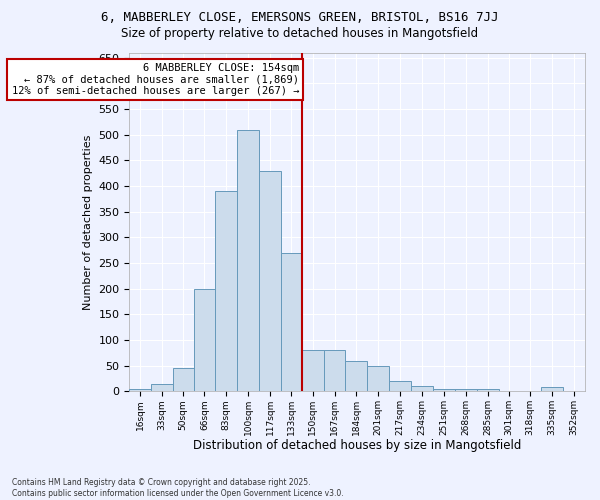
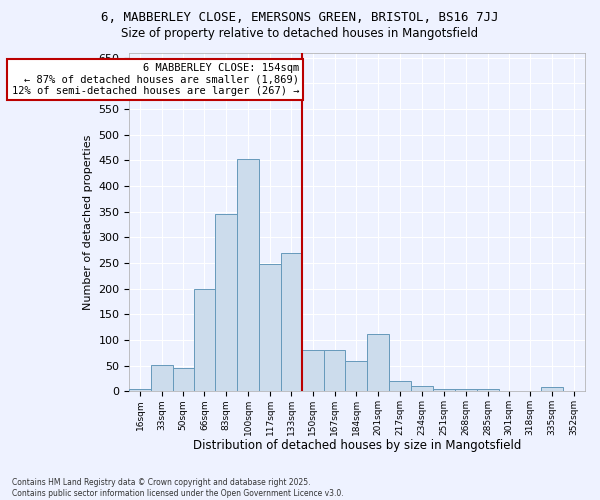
33sqm: 15 -> 52
83sqm: 390 -> 346
100sqm: 510 -> 452
117sqm: 430 -> 248
201sqm: 50 -> 112
